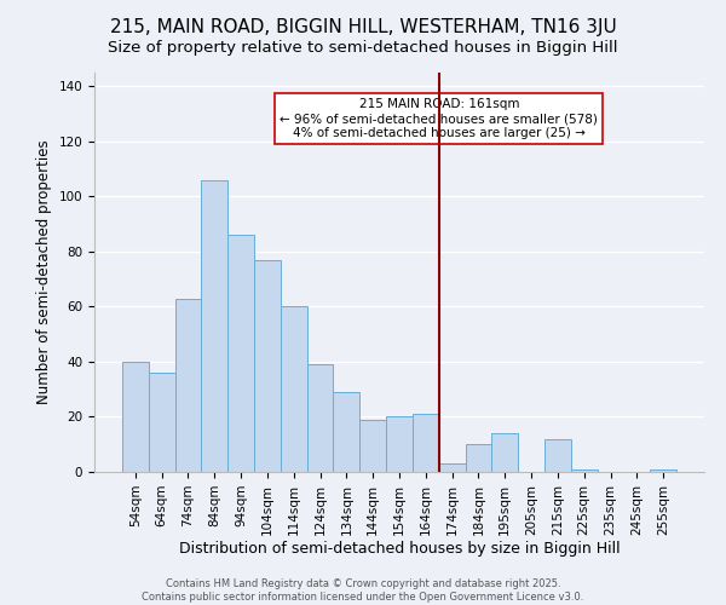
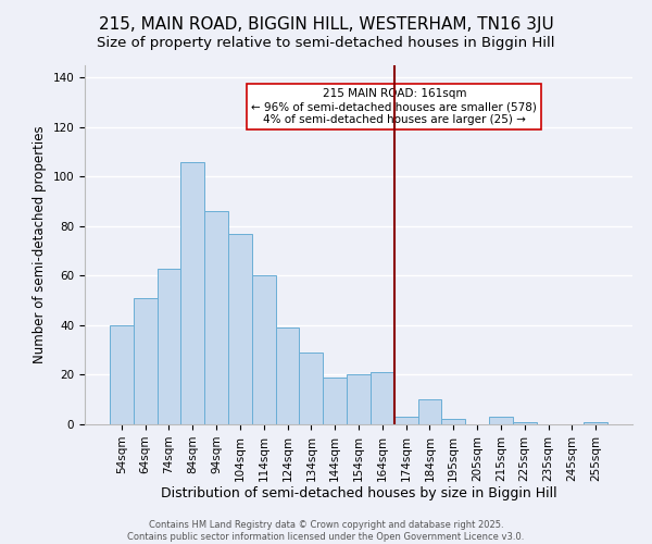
64sqm: 36 -> 51
195sqm: 14 -> 2
215sqm: 12 -> 3
